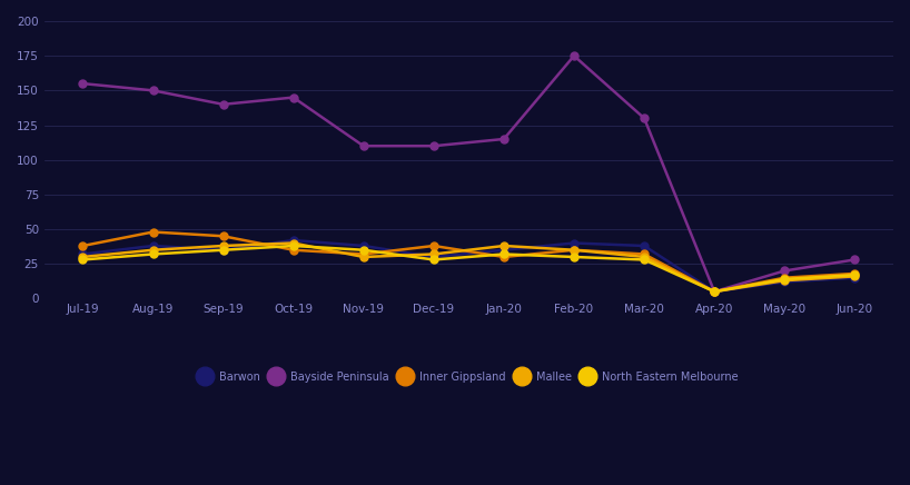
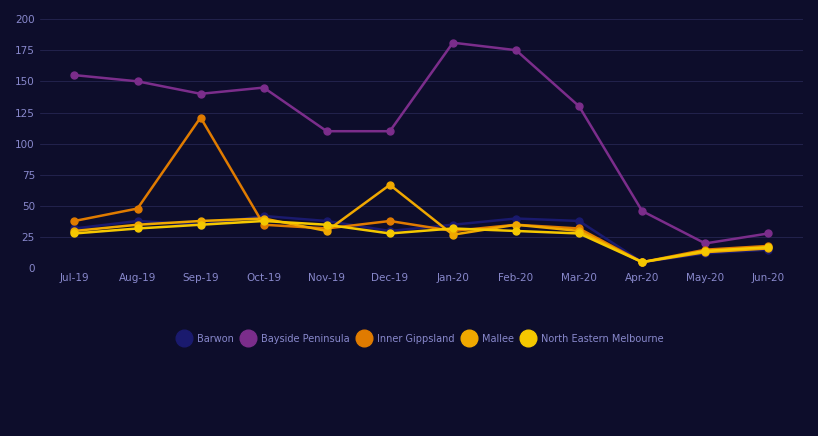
Inner Gippsland/Sep-19: 45 -> 121
Mallee/Dec-19: 32 -> 67
Bayside Peninsula/Jan-20: 115 -> 181
Mallee/Jan-20: 38 -> 27
Bayside Peninsula/Apr-20: 5 -> 46
